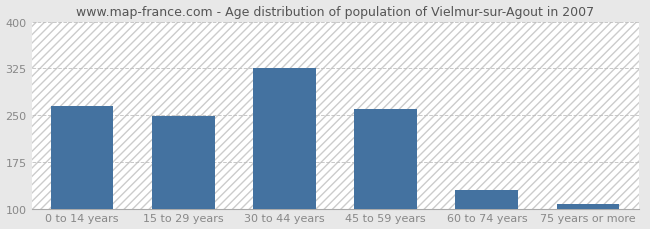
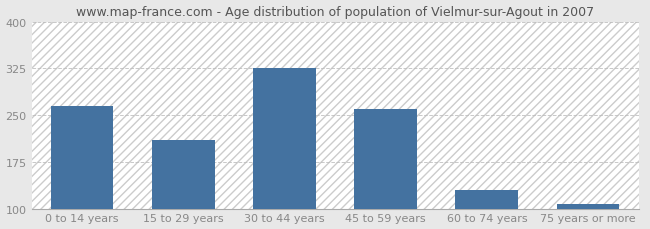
15 to 29 years: 248 -> 210
